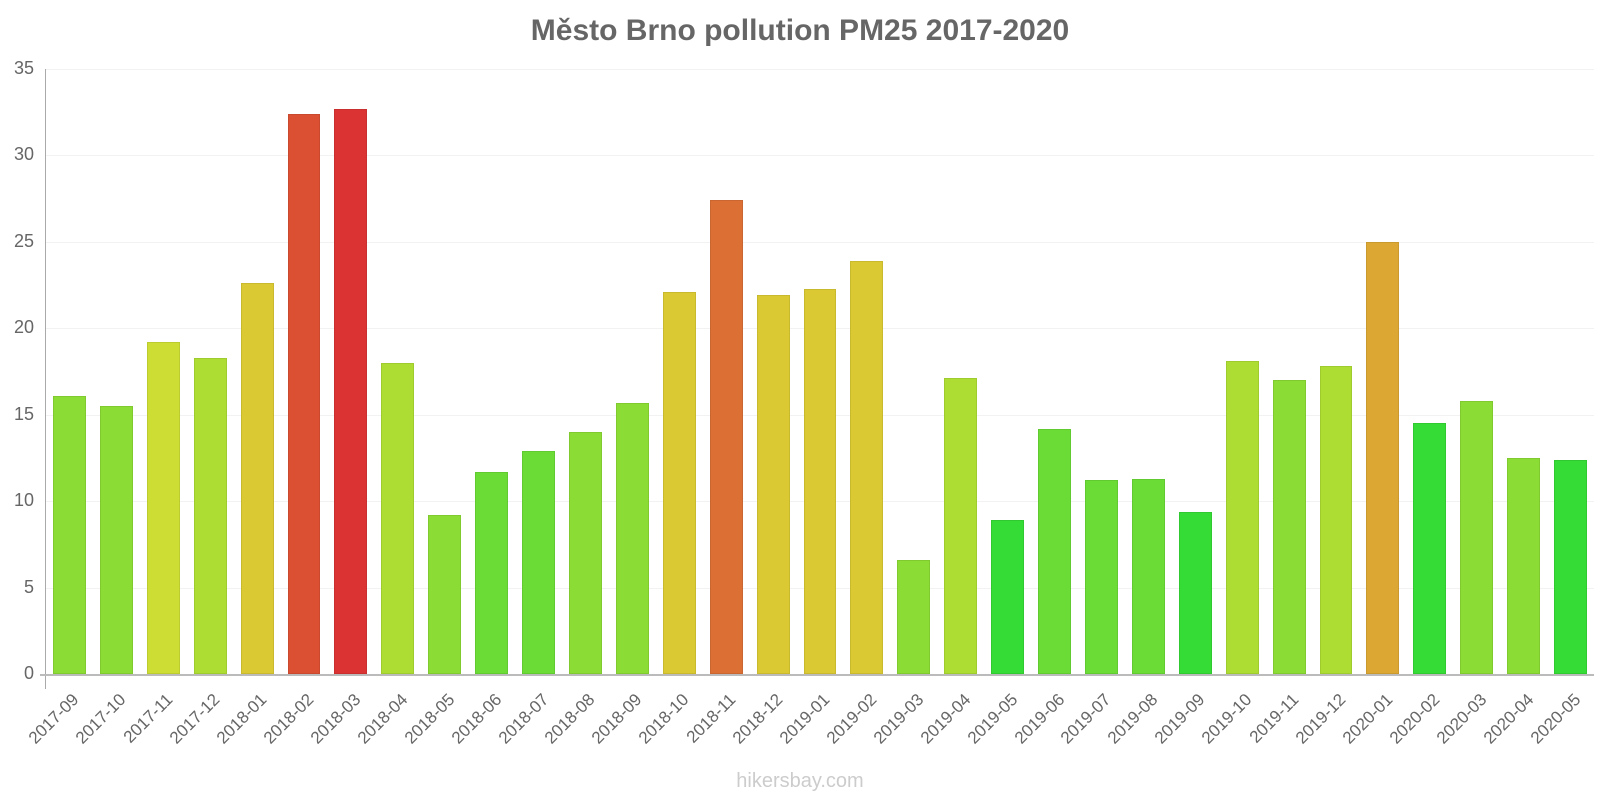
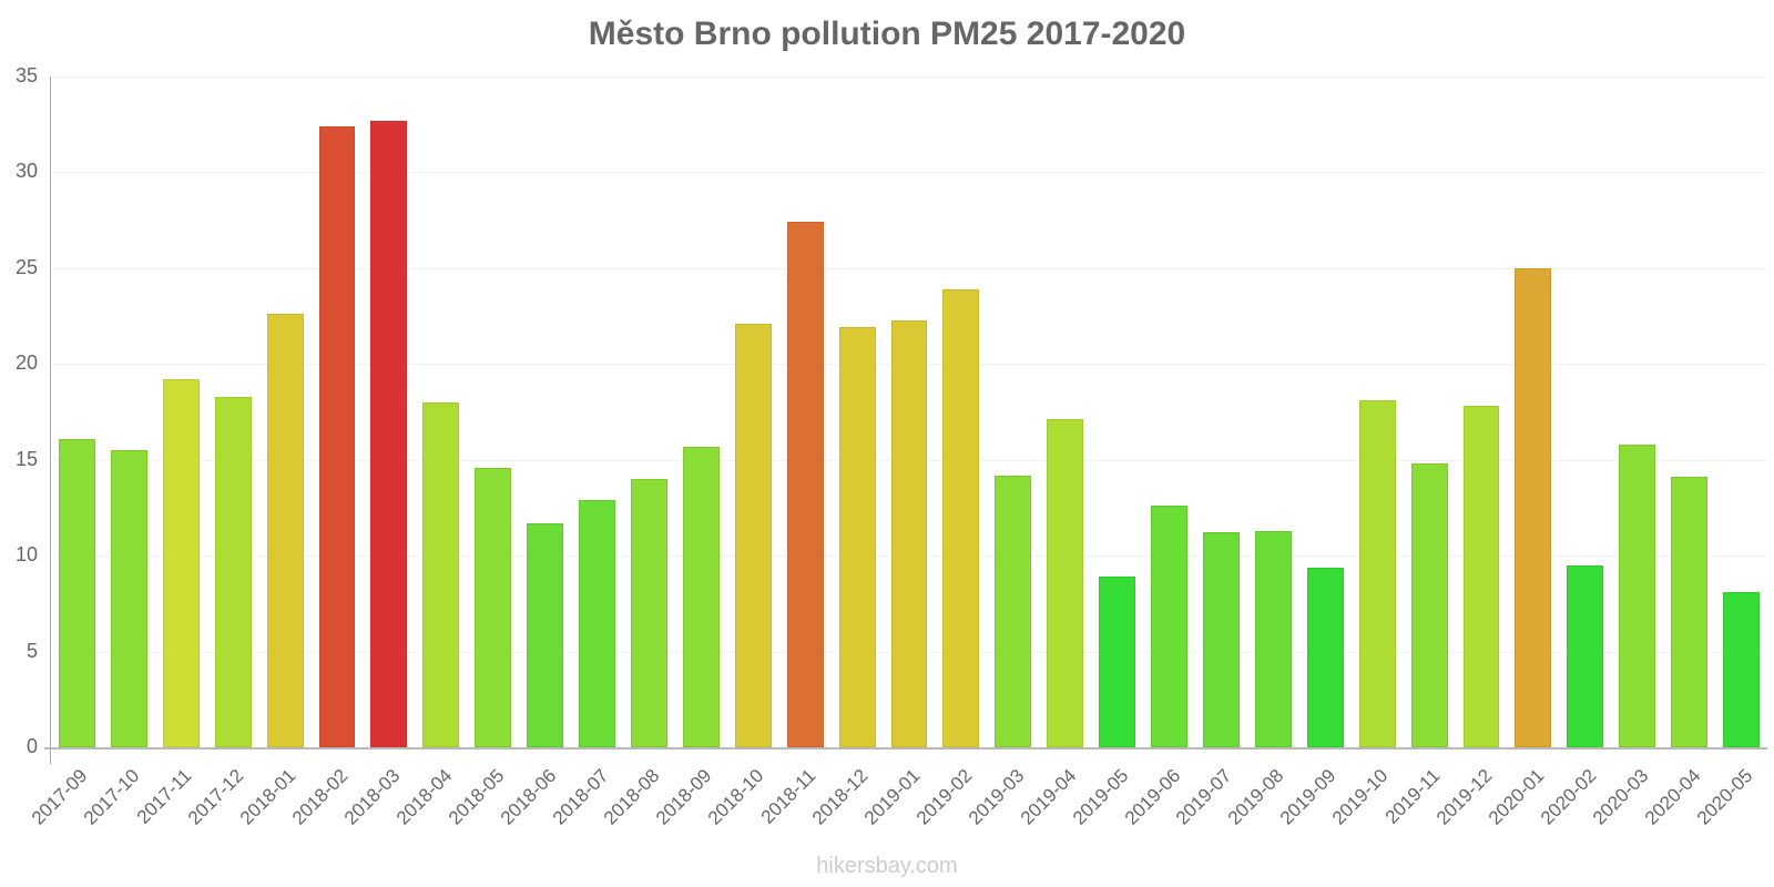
2018-05: 9.2 -> 14.6
2019-03: 6.6 -> 14.2
2019-06: 14.2 -> 12.6
2019-11: 17.0 -> 14.8
2020-02: 14.5 -> 9.5
2020-04: 12.5 -> 14.1
2020-05: 12.4 -> 8.1
